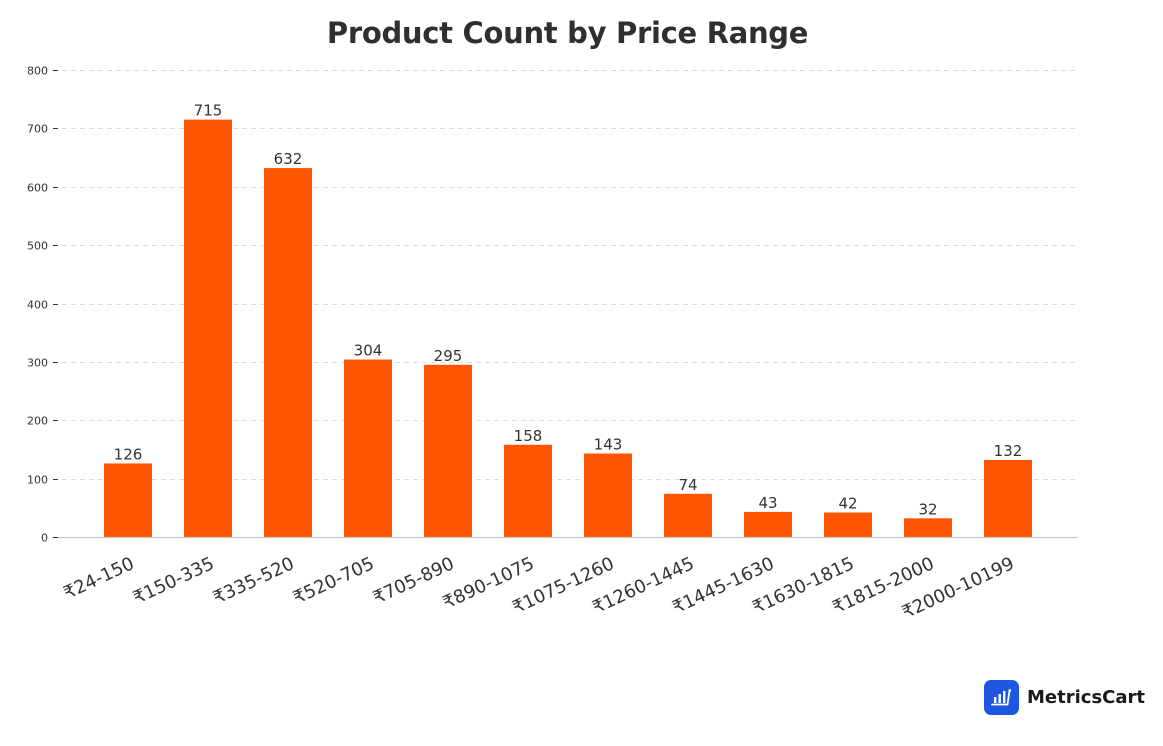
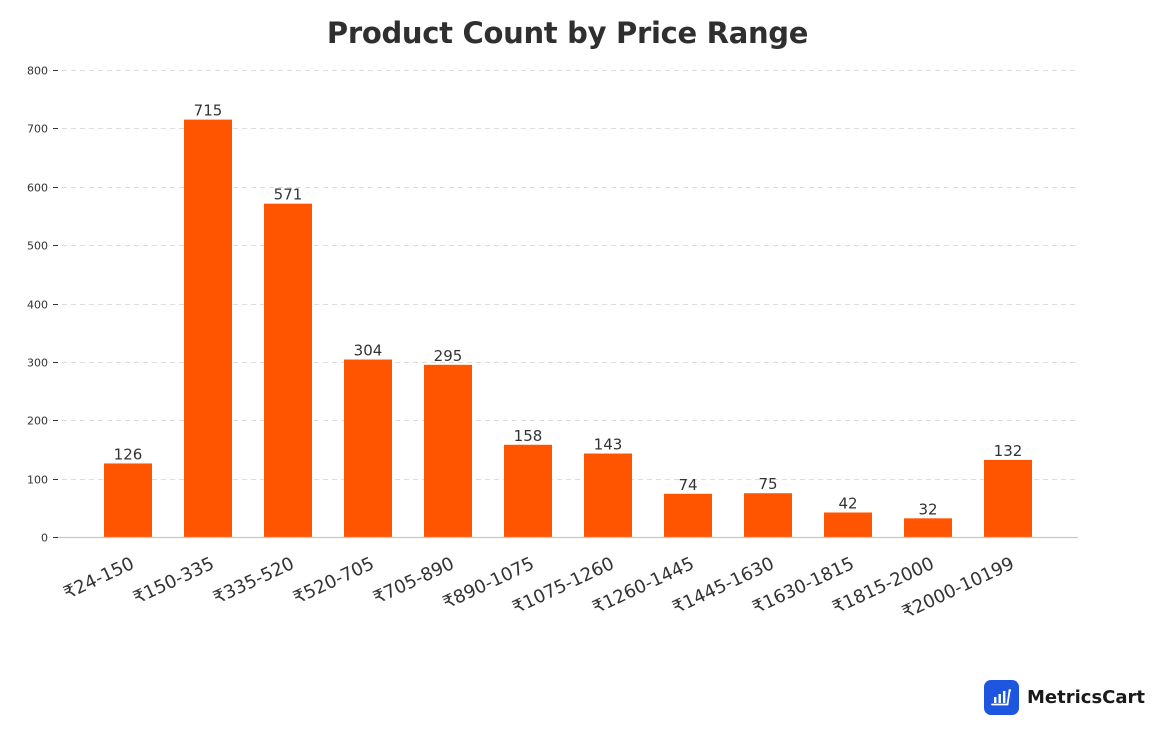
₹335-520: 632 -> 571
₹1445-1630: 43 -> 75
